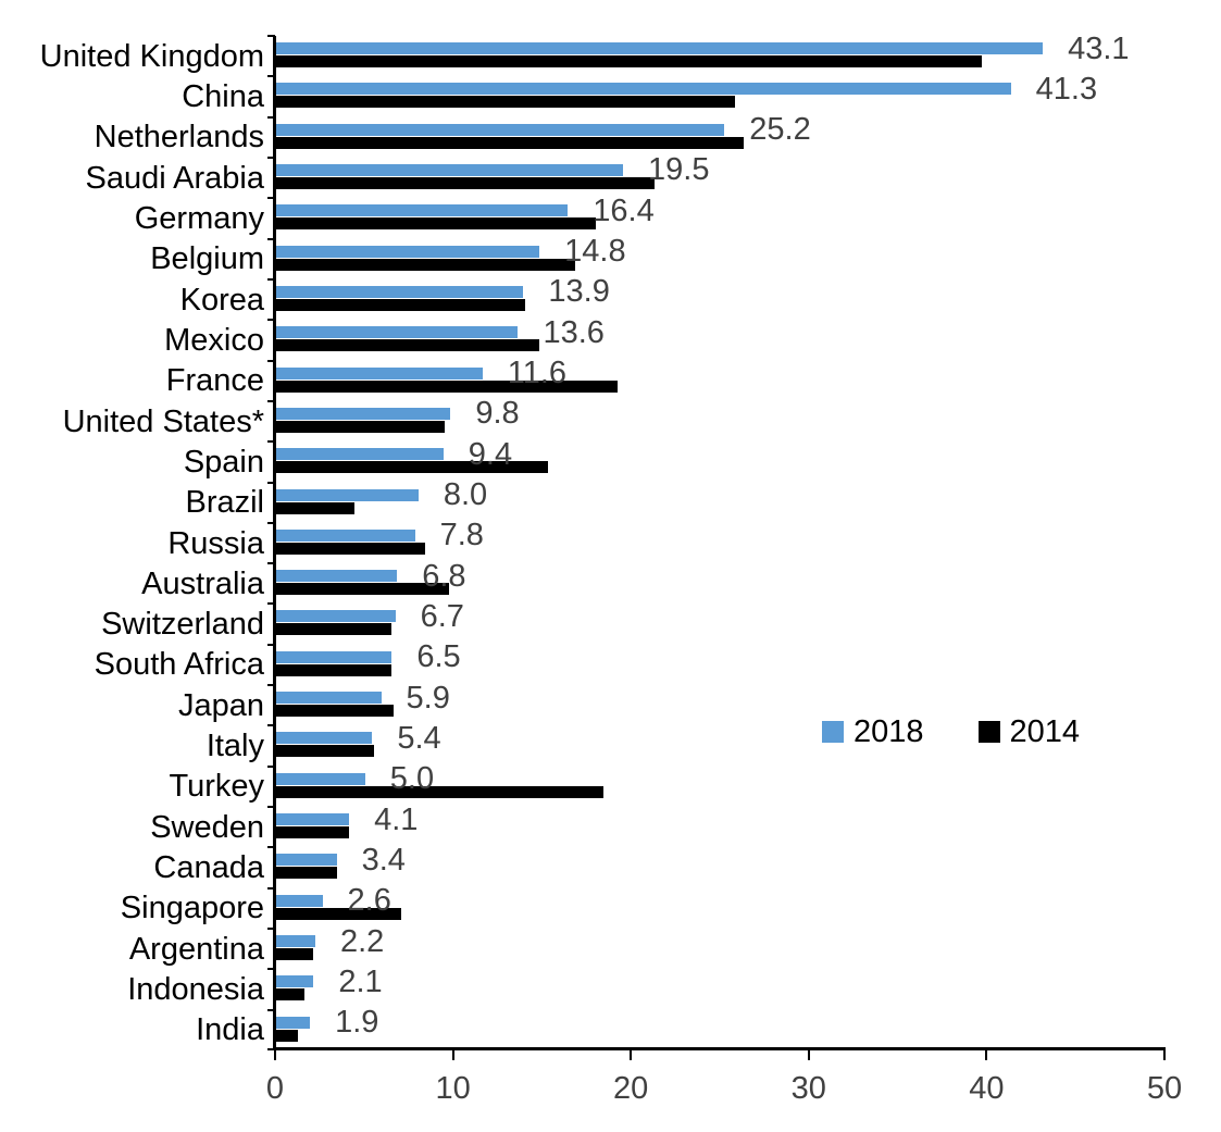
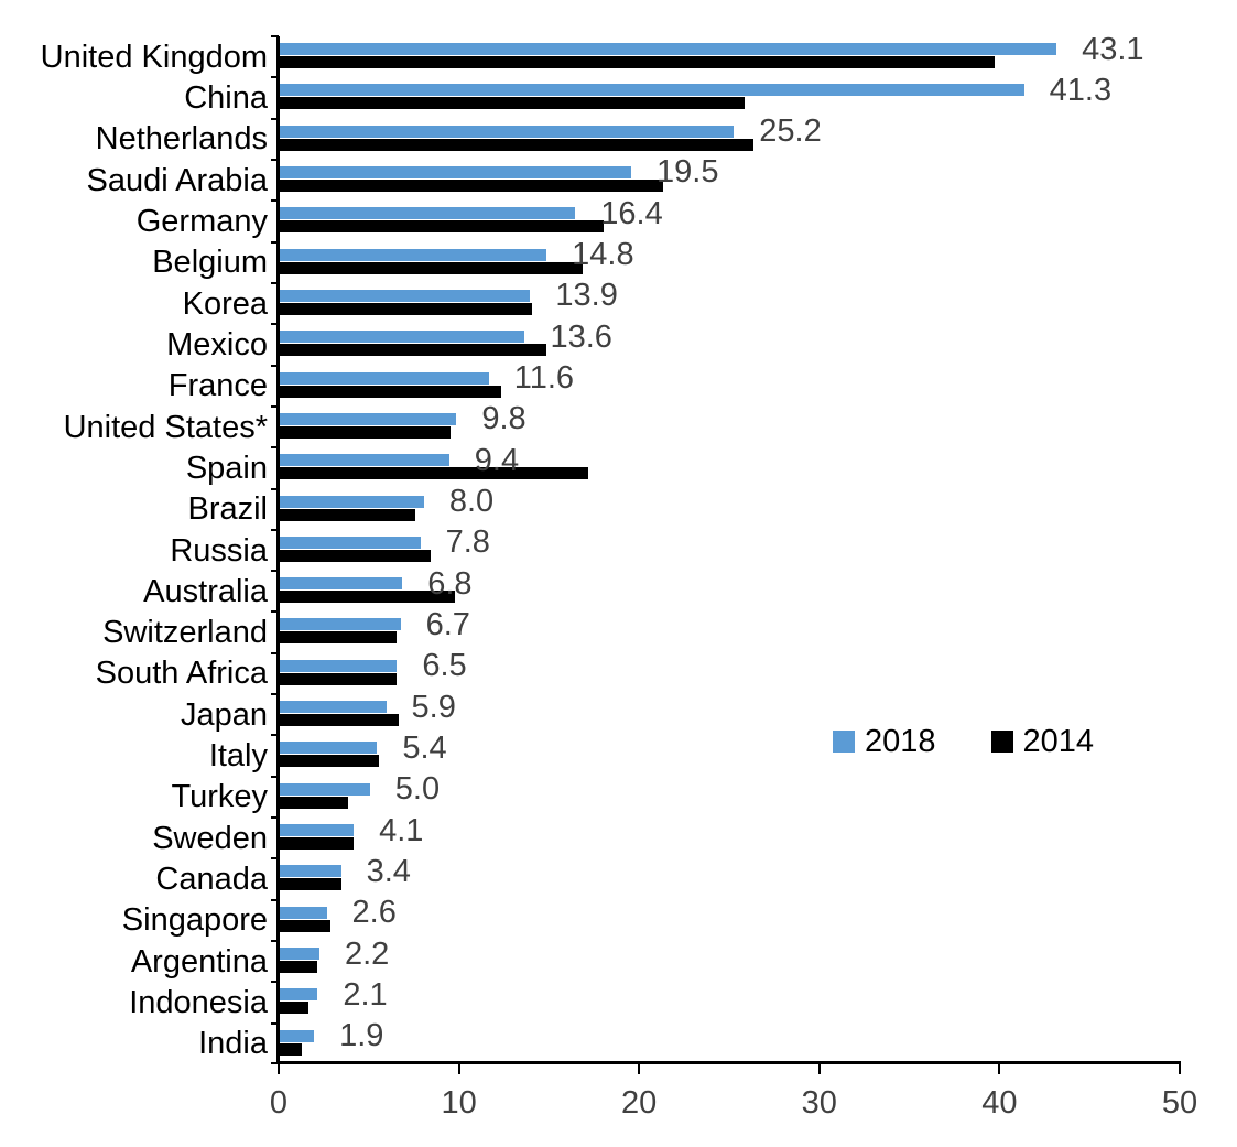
2014/France: 19.2 -> 12.3
2014/Spain: 15.3 -> 17.1
2014/Brazil: 4.4 -> 7.5
2014/Turkey: 18.4 -> 3.8
2014/Singapore: 7.0 -> 2.8
